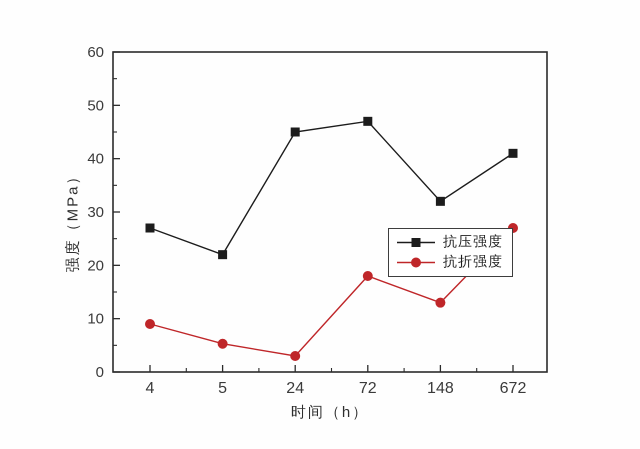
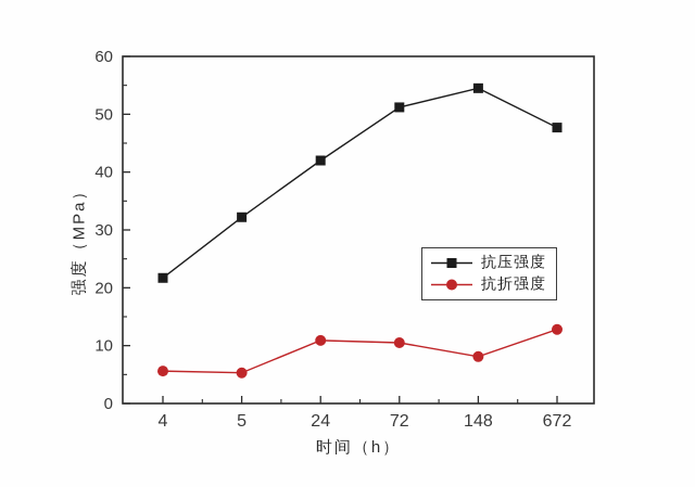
抗压强度/4: 27 -> 22
抗折强度/4: 9 -> 6
抗压强度/5: 22 -> 32
抗压强度/24: 45 -> 42
抗折强度/24: 3 -> 11
抗压强度/72: 47 -> 51
抗折强度/72: 18 -> 10
抗压强度/148: 32 -> 54
抗折强度/148: 13 -> 8
抗压强度/672: 41 -> 48
抗折强度/672: 27 -> 13
